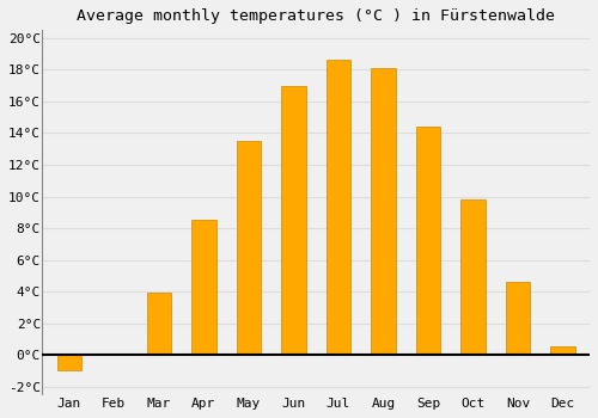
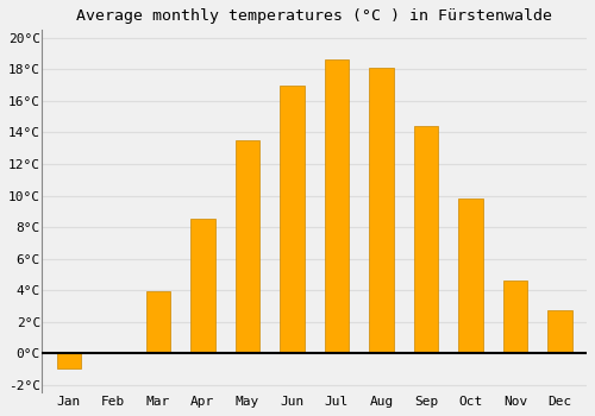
Dec: 0.5°C -> 2.7°C
